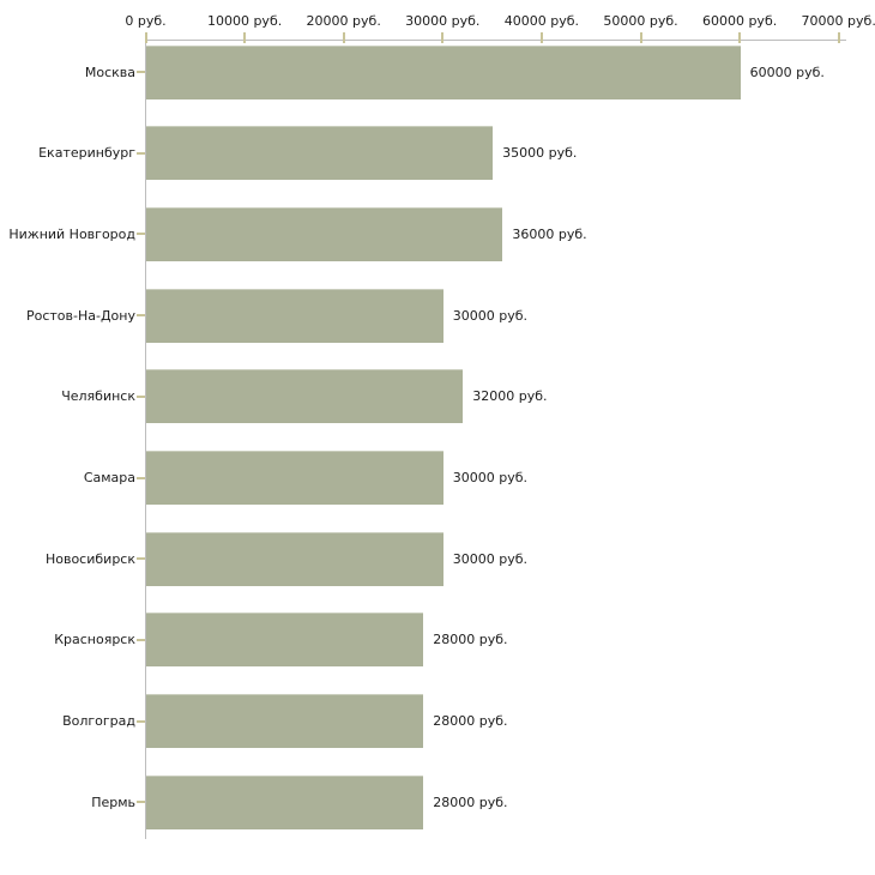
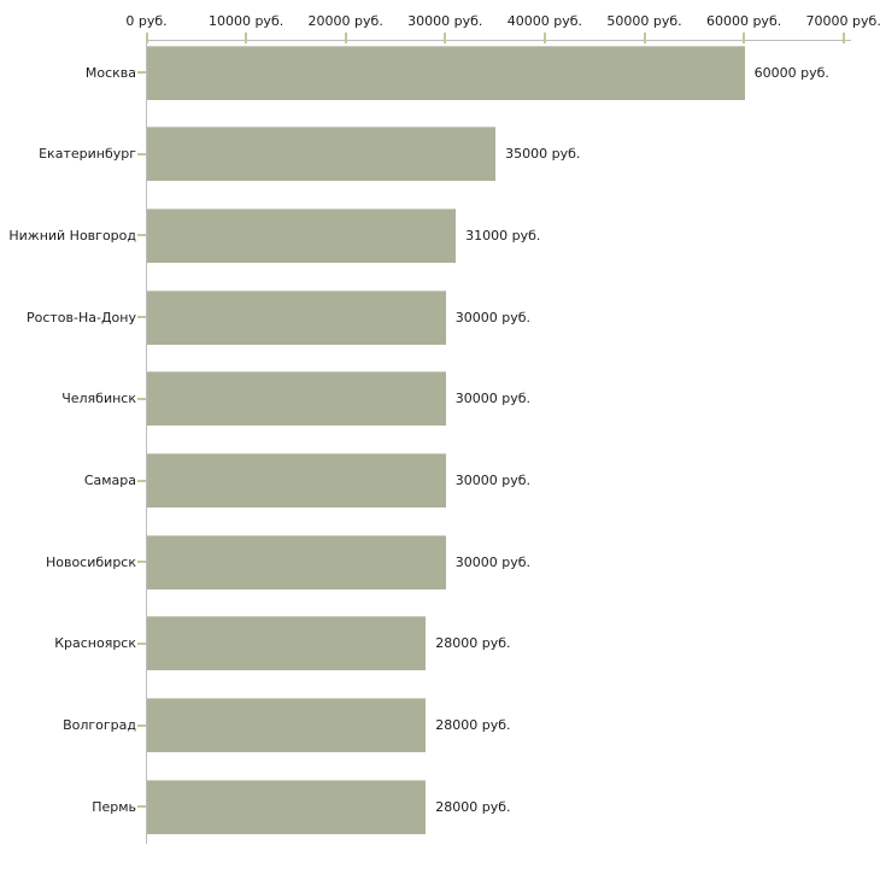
Нижний Новгород: 36000 -> 31000
Челябинск: 32000 -> 30000
